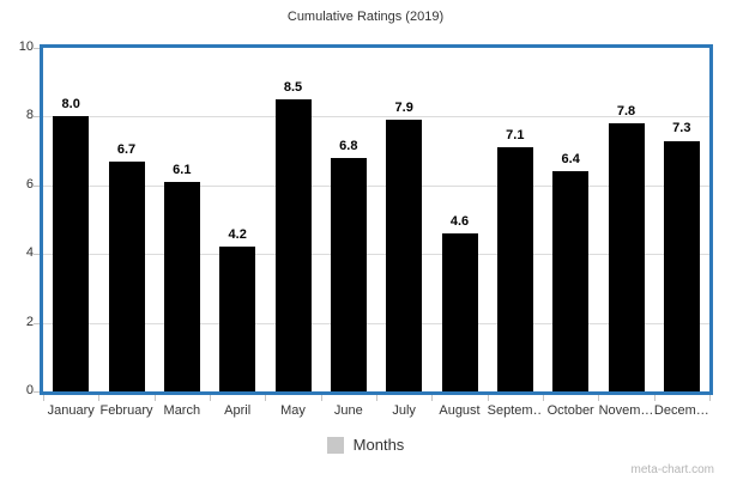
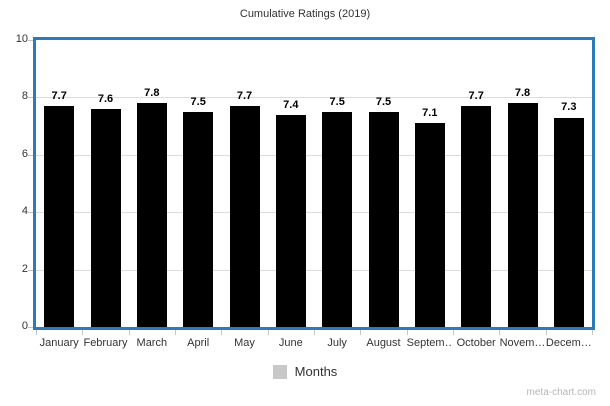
January: 8.0 -> 7.7
February: 6.7 -> 7.6
March: 6.1 -> 7.8
April: 4.2 -> 7.5
May: 8.5 -> 7.7
June: 6.8 -> 7.4
July: 7.9 -> 7.5
August: 4.6 -> 7.5
October: 6.4 -> 7.7
